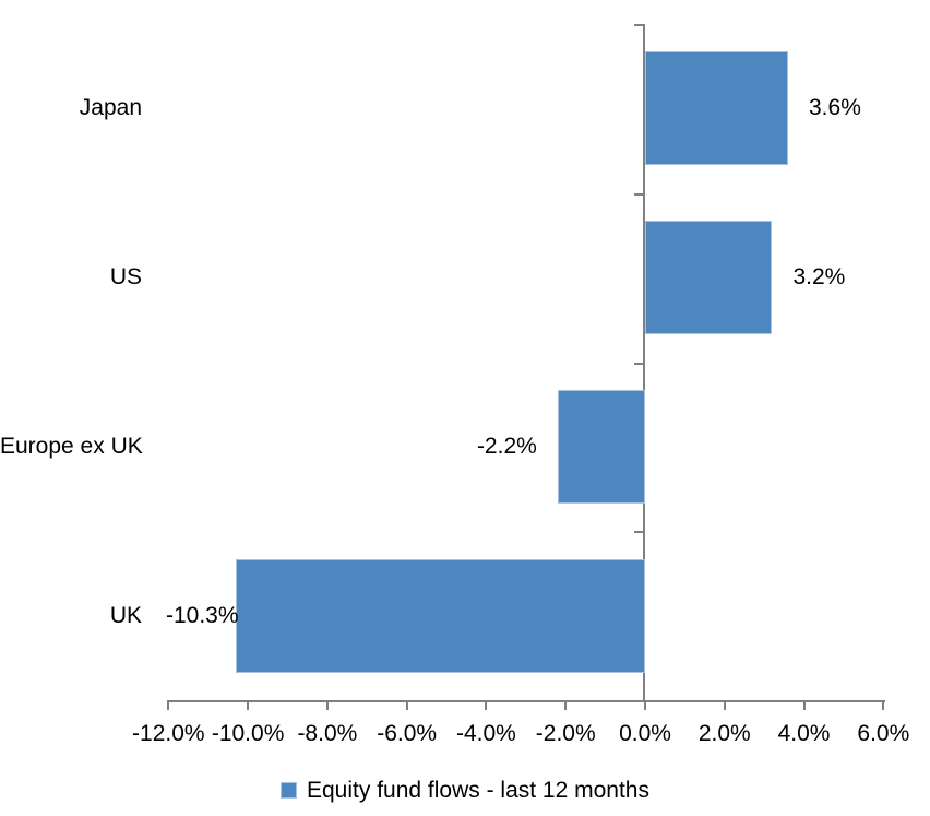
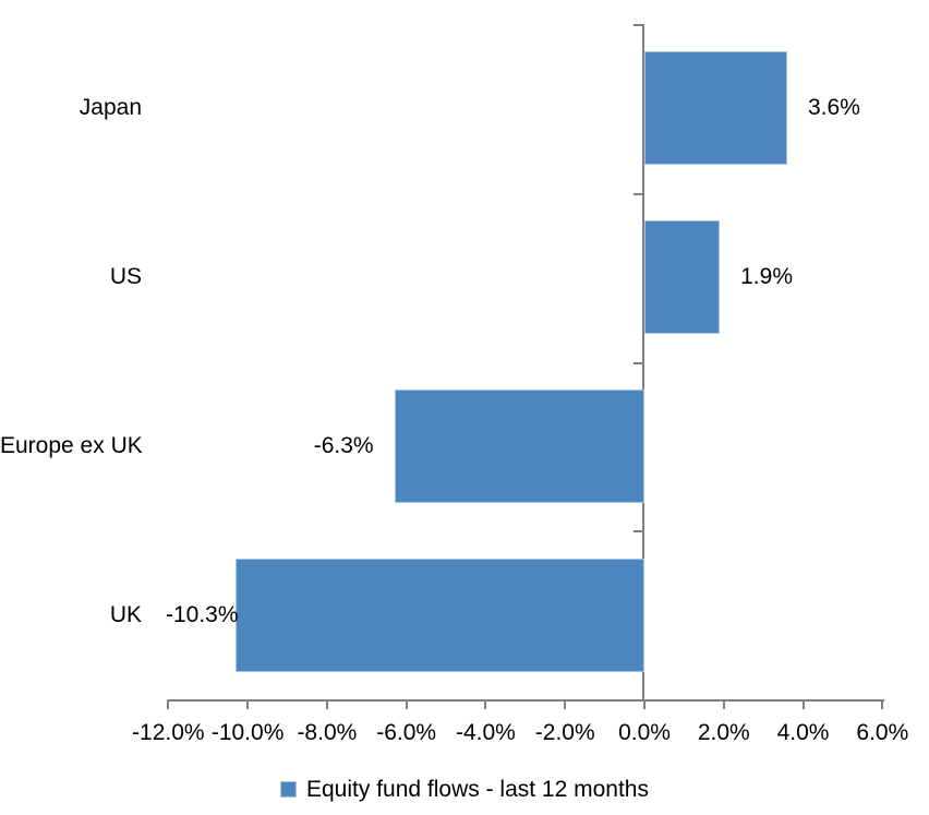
US: 3.2% -> 1.9%
Europe ex UK: -2.2% -> -6.3%
